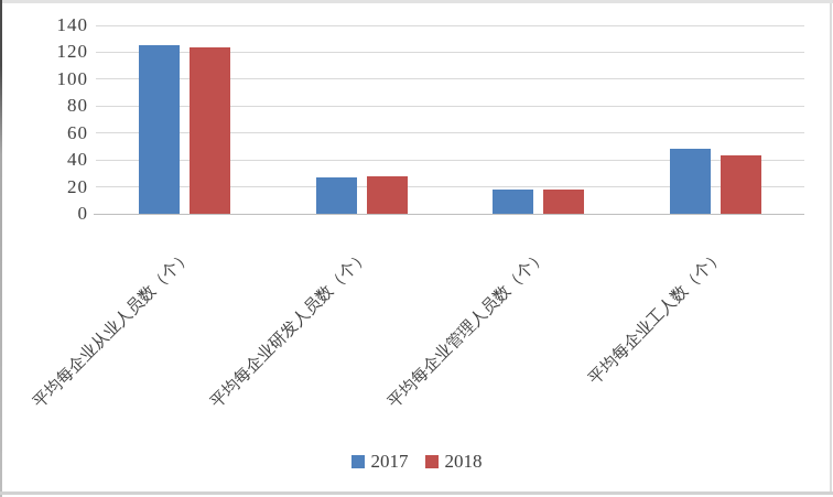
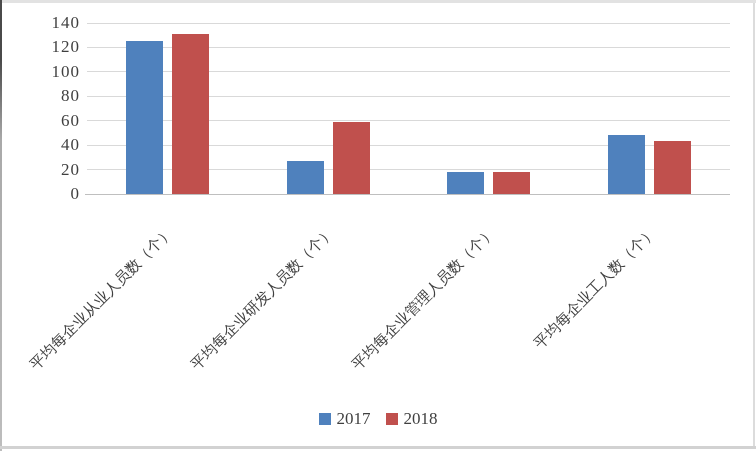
2018/平均每企业从业人员数（个）: 124 -> 131
2018/平均每企业研发人员数（个）: 28 -> 59
